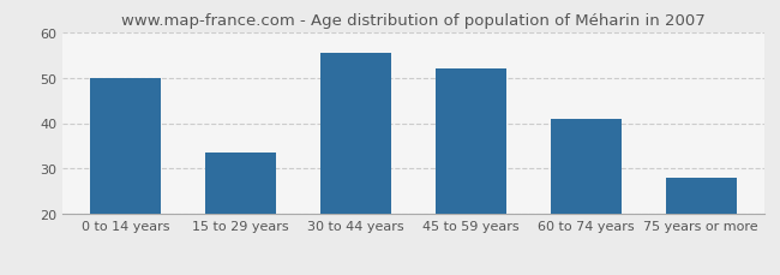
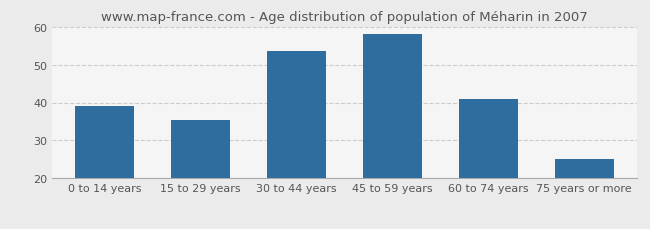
0 to 14 years: 50.0 -> 39.0
15 to 29 years: 33.5 -> 35.5
30 to 44 years: 55.5 -> 53.5
45 to 59 years: 52.0 -> 58.0
75 years or more: 28.0 -> 25.0
